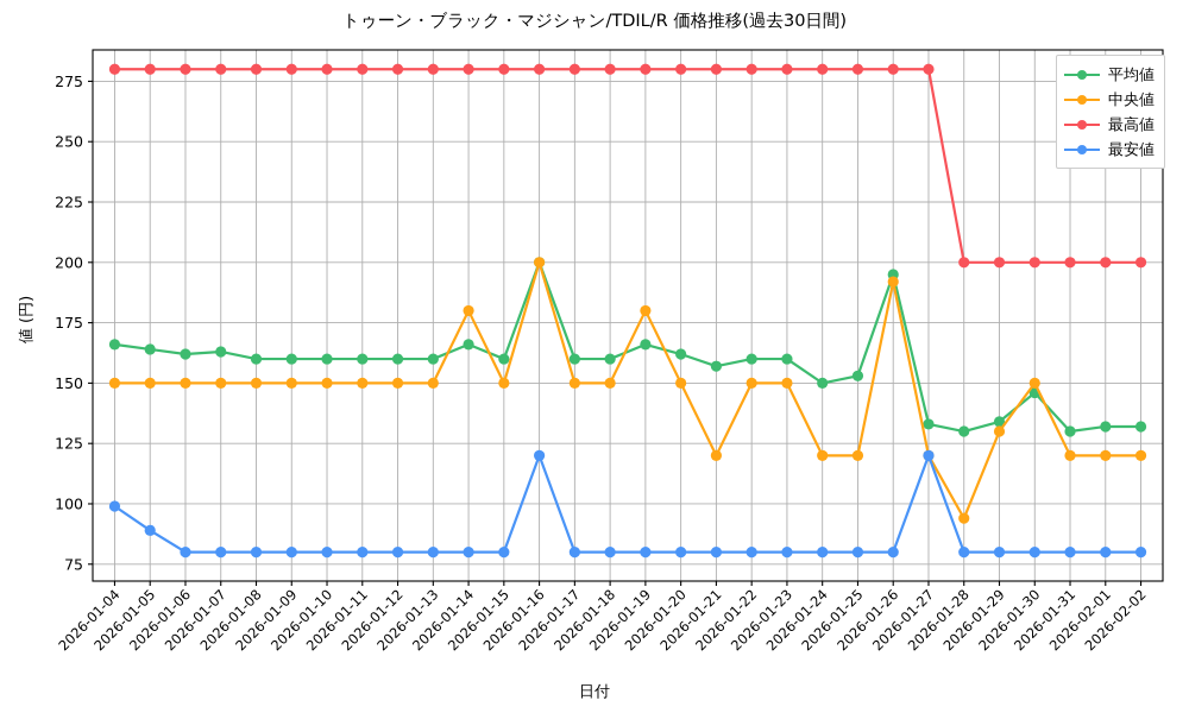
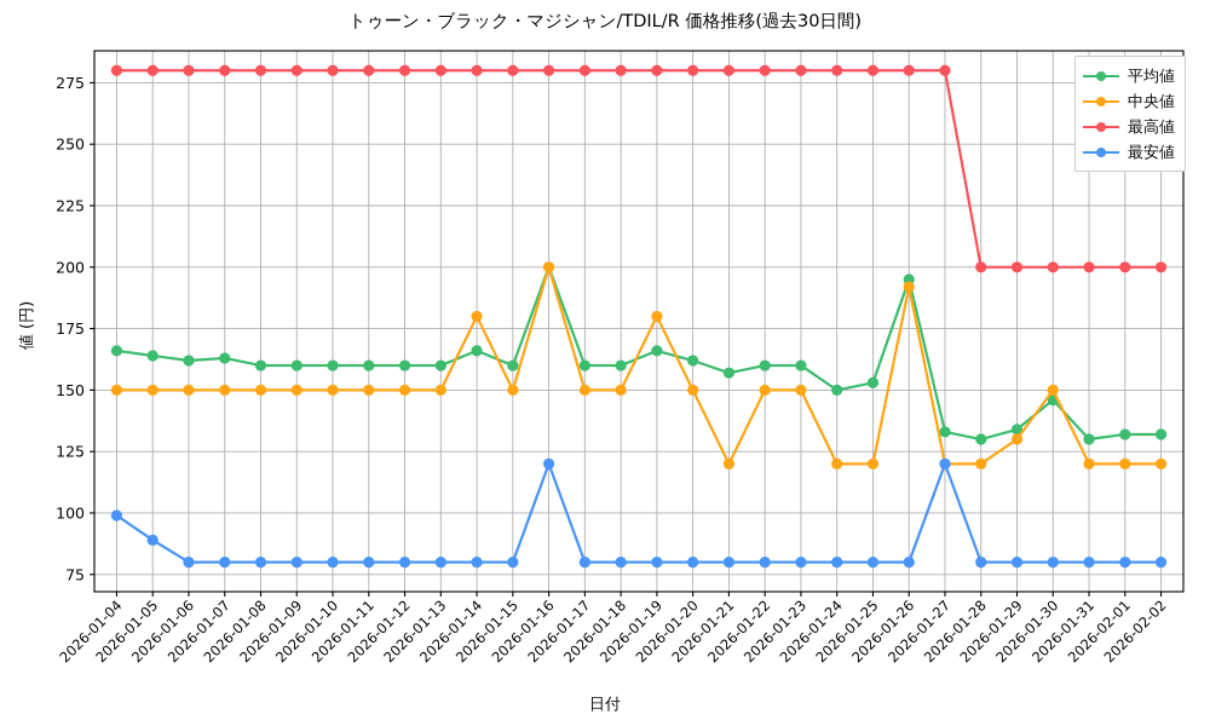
中央値/2026-01-28: 94 -> 120
